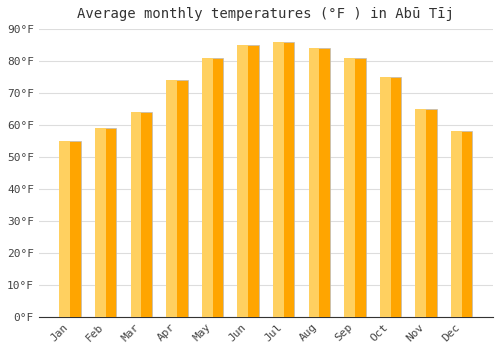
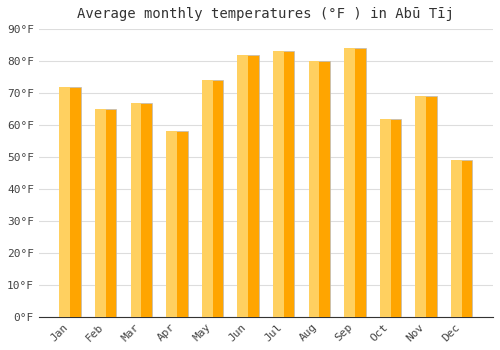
Jan: 55°F -> 72°F
Feb: 59°F -> 65°F
Mar: 64°F -> 67°F
Apr: 74°F -> 58°F
May: 81°F -> 74°F
Jun: 85°F -> 82°F
Jul: 86°F -> 83°F
Aug: 84°F -> 80°F
Sep: 81°F -> 84°F
Oct: 75°F -> 62°F
Nov: 65°F -> 69°F
Dec: 58°F -> 49°F
